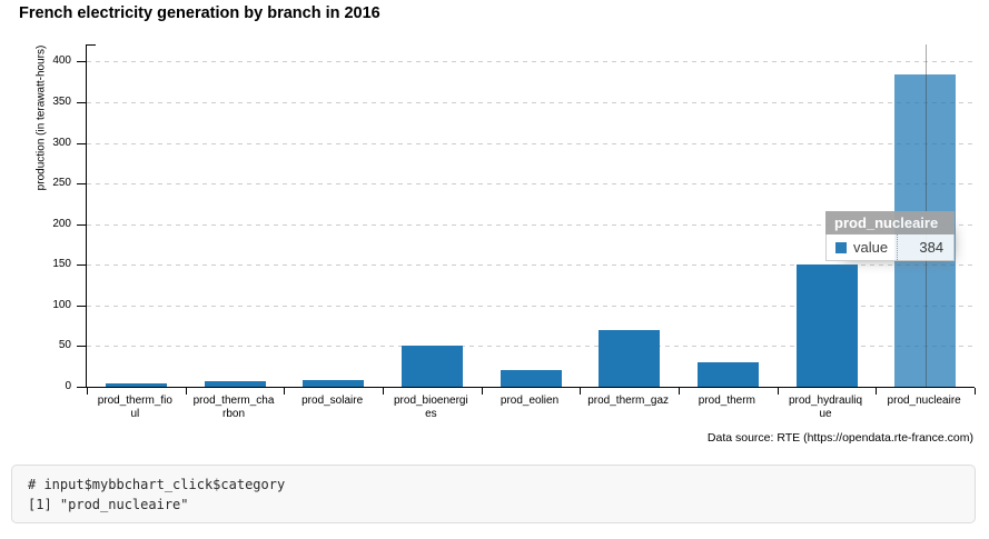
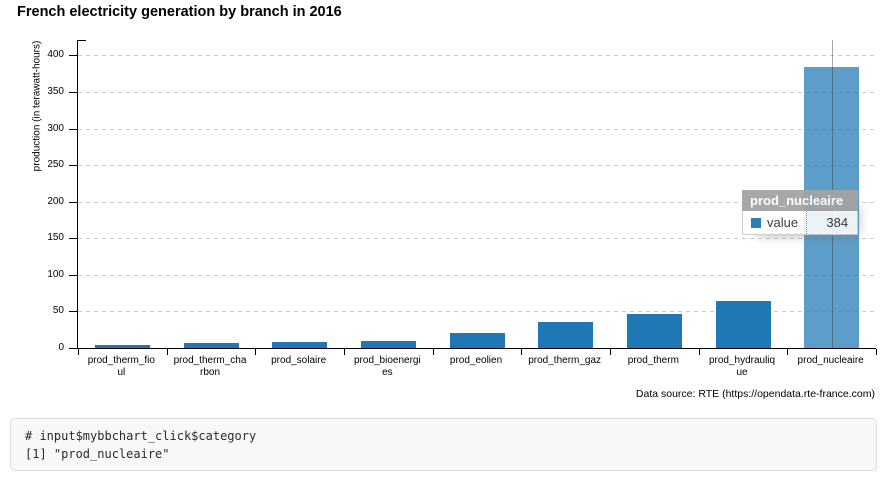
prod_bioenergies: 50 -> 10
prod_therm_gaz: 70 -> 40
prod_therm: 30 -> 50
prod_hydraulique: 150 -> 60
